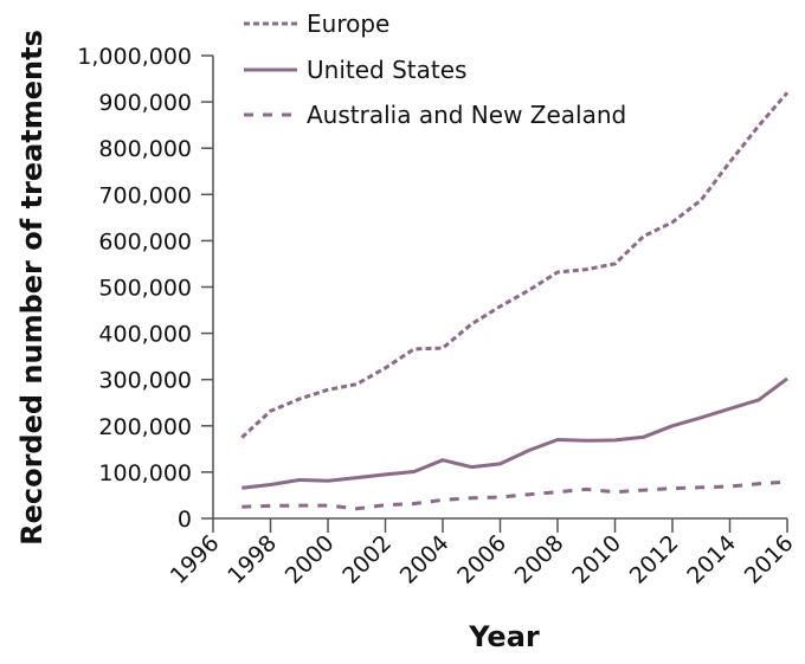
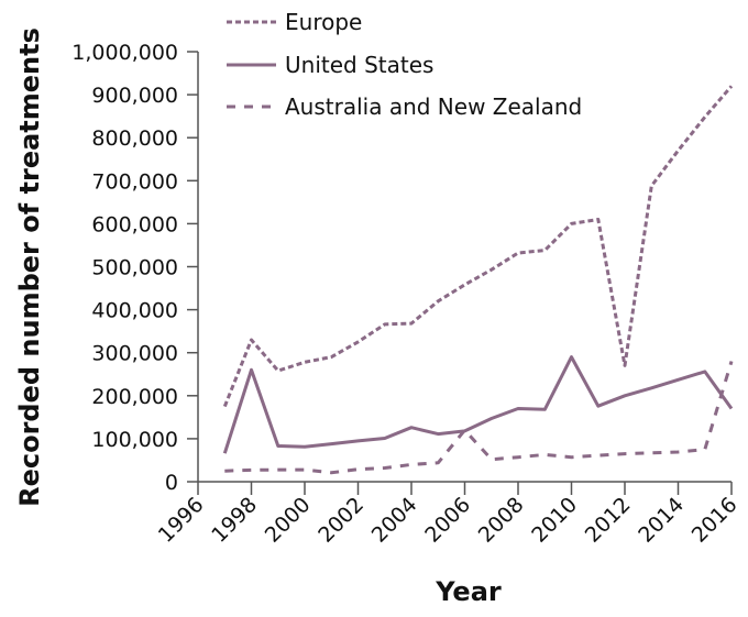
Europe/1998: 230000 -> 330000
United States/1998: 70000 -> 260000
Australia and New Zealand/2006: 50000 -> 120000
Europe/2010: 550000 -> 600000
United States/2010: 170000 -> 290000
Europe/2012: 640000 -> 270000
United States/2016: 300000 -> 170000
Australia and New Zealand/2016: 80000 -> 280000
